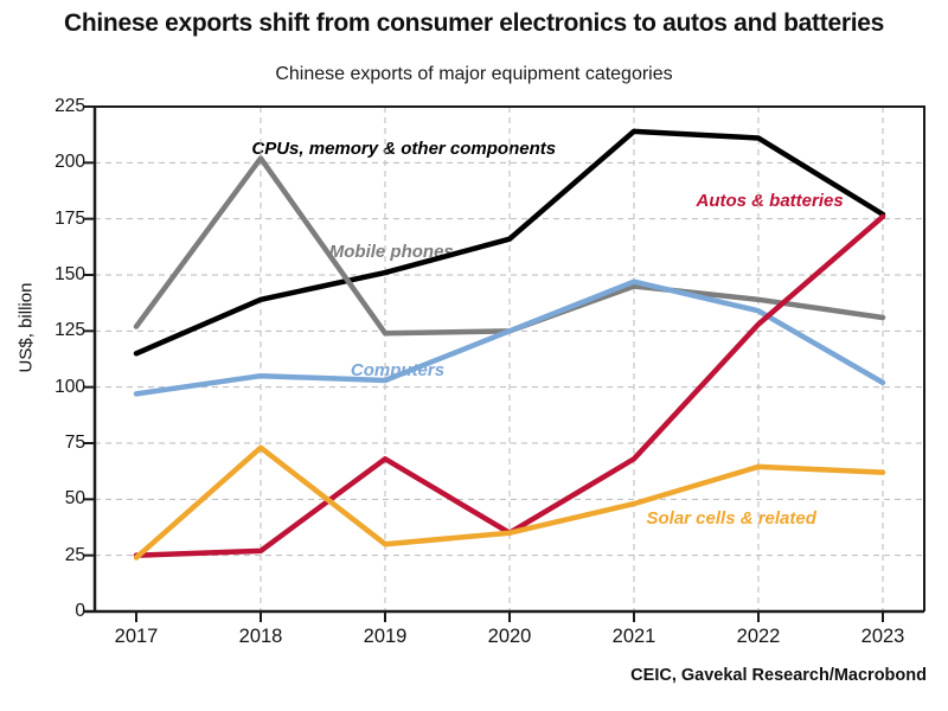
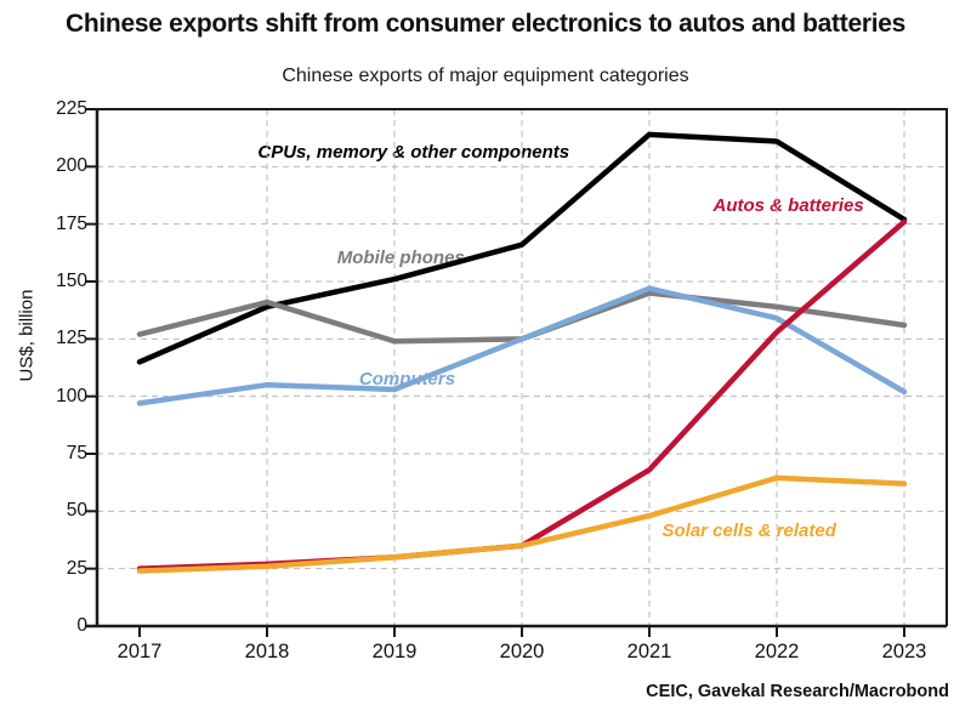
Mobile phones/2018: 202 -> 141
Solar cells & related/2018: 73 -> 26
Autos & batteries/2019: 68 -> 30
